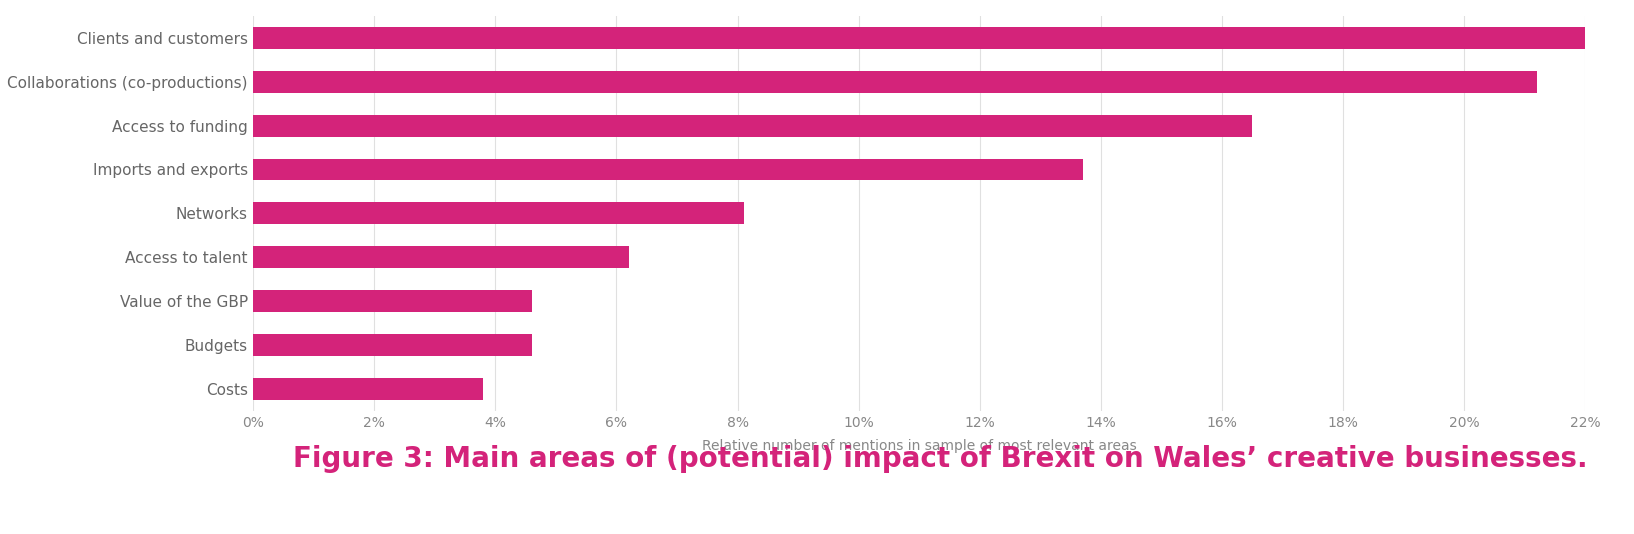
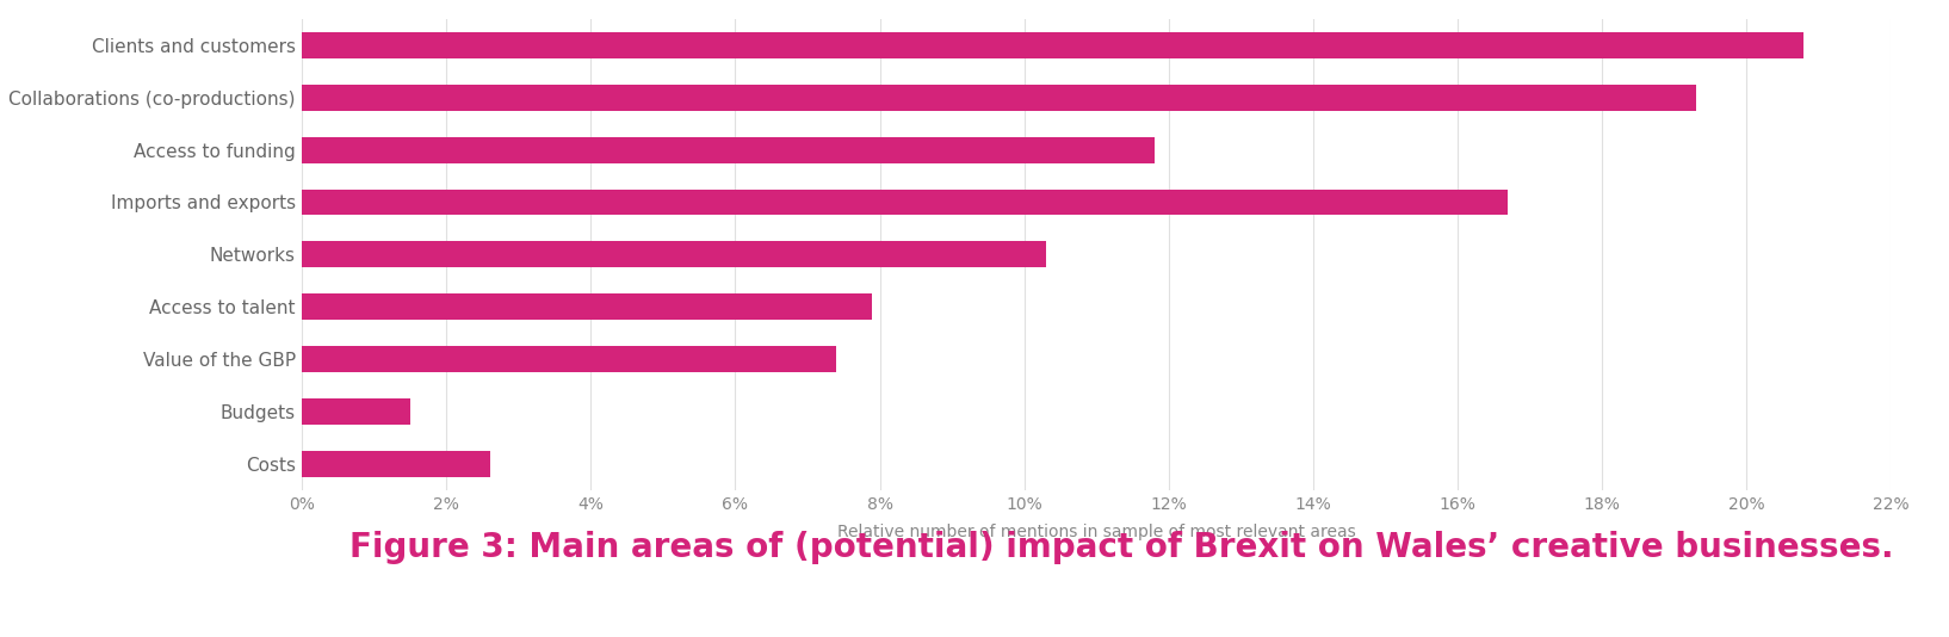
Clients and customers: 22.0% -> 20.8%
Collaborations (co-productions): 21.2% -> 19.3%
Access to funding: 16.5% -> 11.8%
Imports and exports: 13.7% -> 16.7%
Networks: 8.1% -> 10.3%
Access to talent: 6.2% -> 7.9%
Value of the GBP: 4.6% -> 7.4%
Budgets: 4.6% -> 1.5%
Costs: 3.8% -> 2.6%
